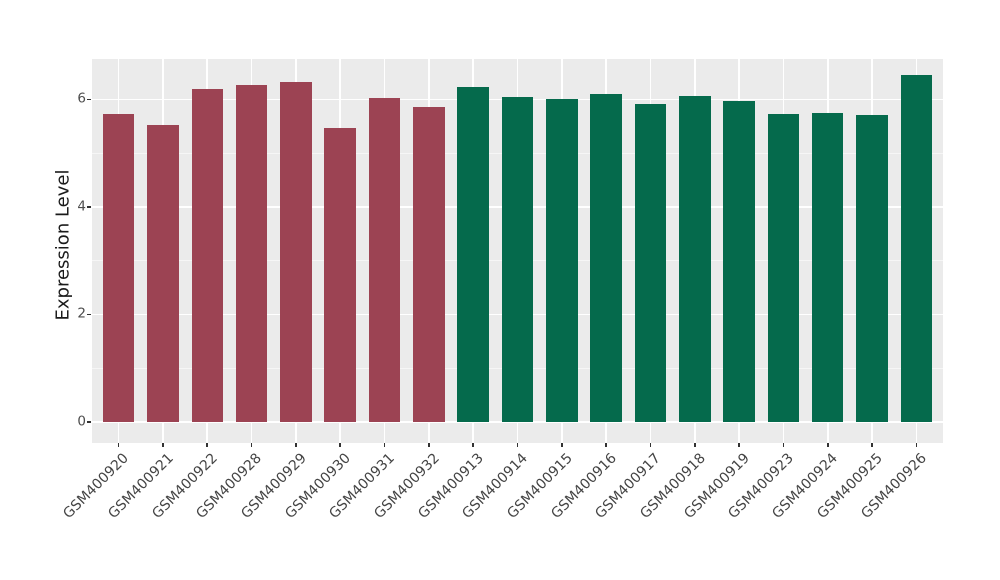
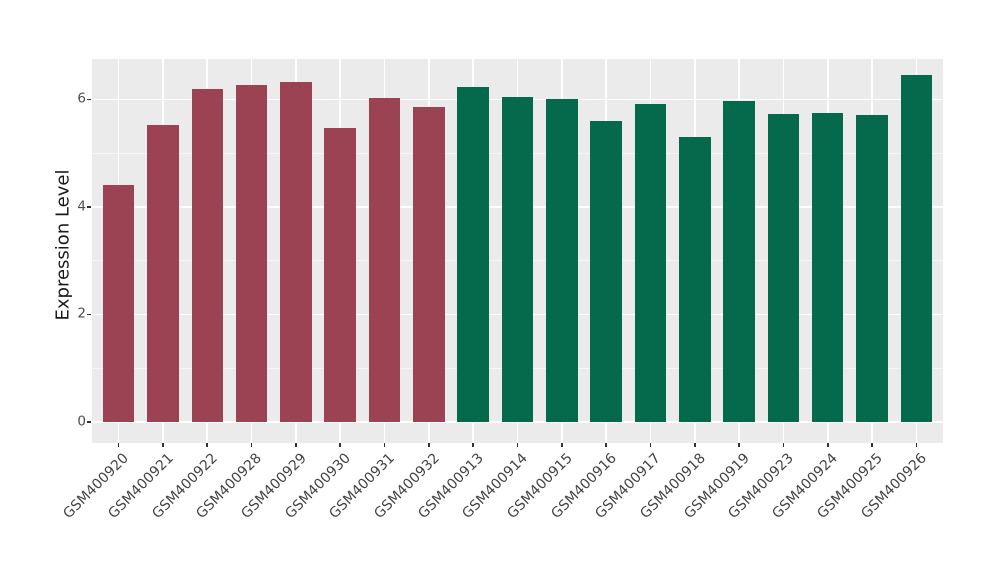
GSM400920: 5.7 -> 4.4
GSM400916: 6.1 -> 5.6
GSM400918: 6.1 -> 5.3
